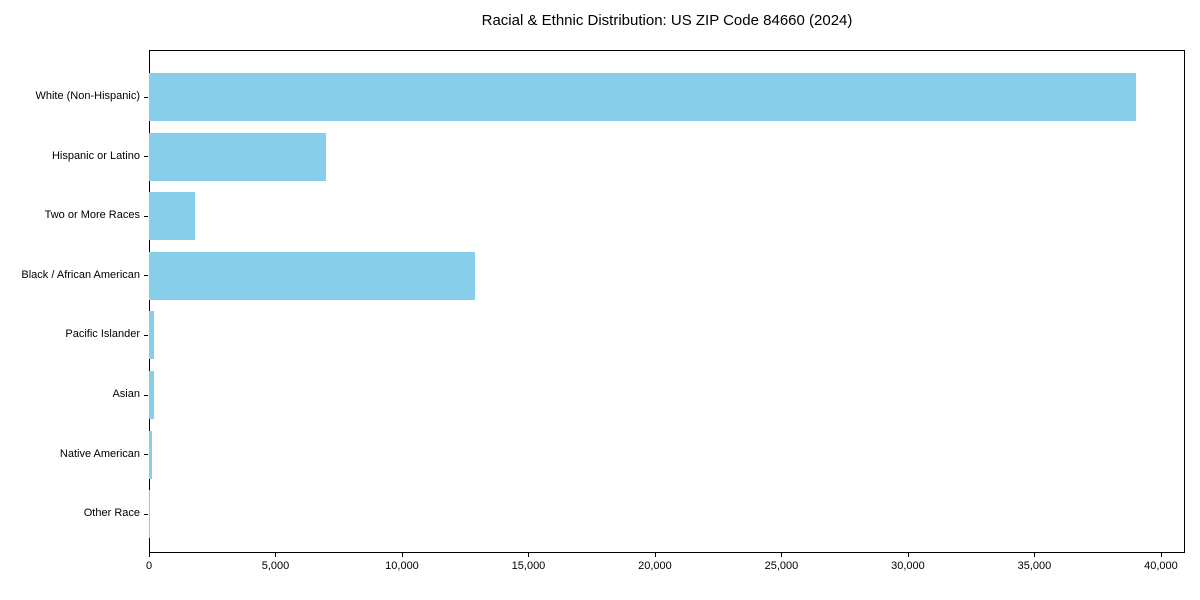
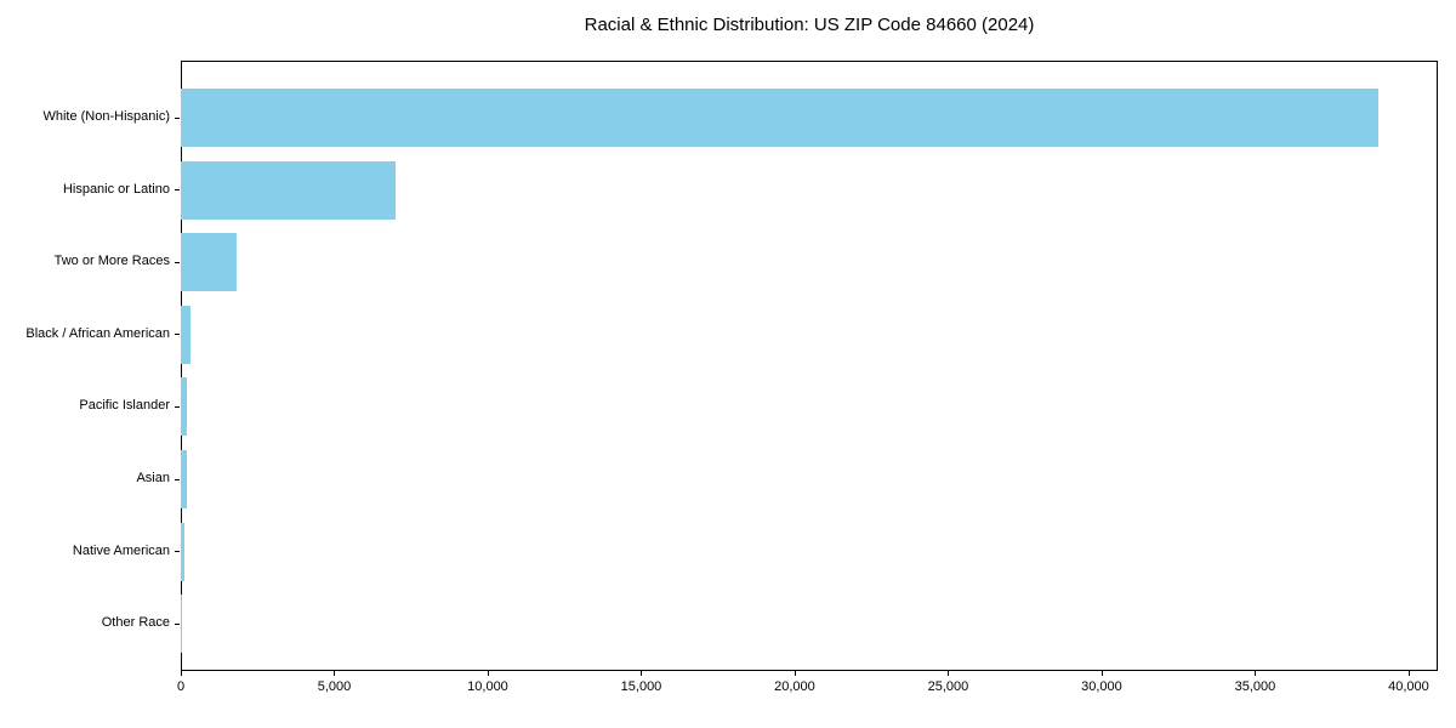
Black / African American: 12900 -> 300
